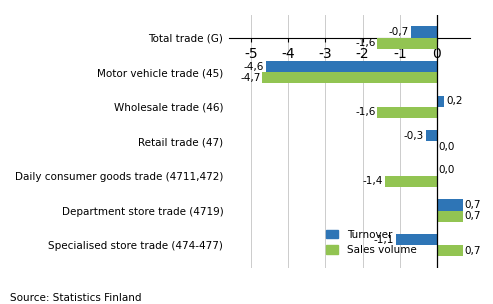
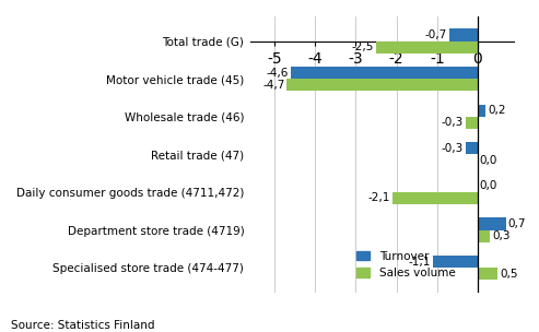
Sales volume/Total trade (G): -1,6 -> -2,5
Sales volume/Wholesale trade (46): -1,6 -> -0,3
Sales volume/Daily consumer goods trade (4711,472): -1,4 -> -2,1
Sales volume/Department store trade (4719): 0,7 -> 0,3
Sales volume/Specialised store trade (474-477): 0,7 -> 0,5
